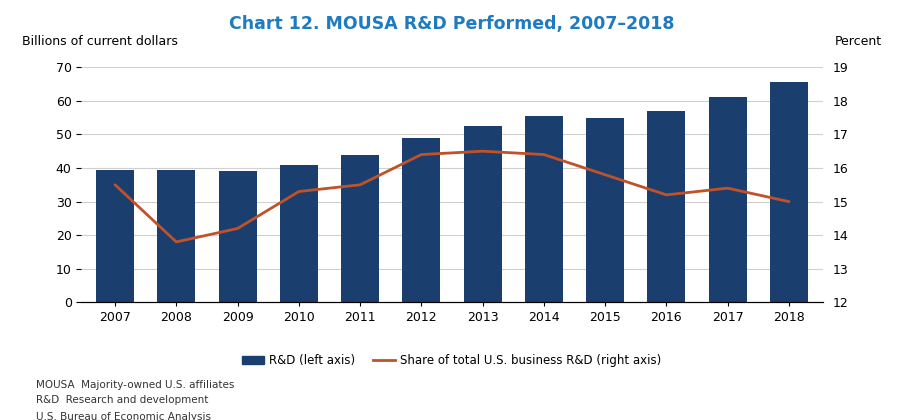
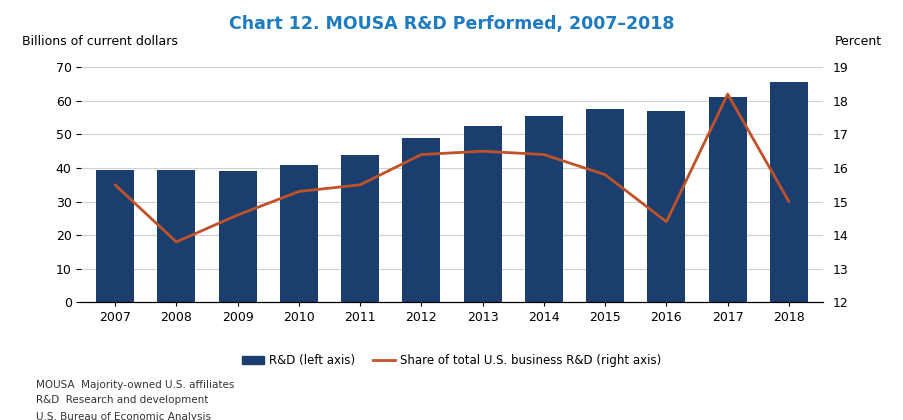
Share of total U.S. business R&D (right axis)/2009: 14.2 -> 14.6
R&D (left axis)/2015: 55.0 -> 57.5
Share of total U.S. business R&D (right axis)/2016: 15.2 -> 14.4
Share of total U.S. business R&D (right axis)/2017: 15.4 -> 18.2
